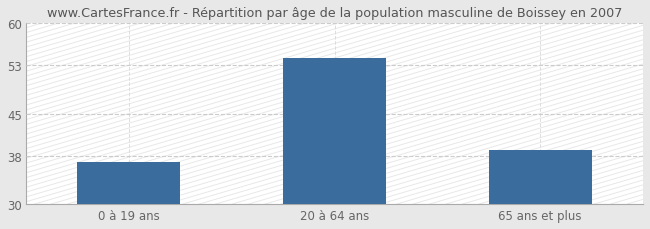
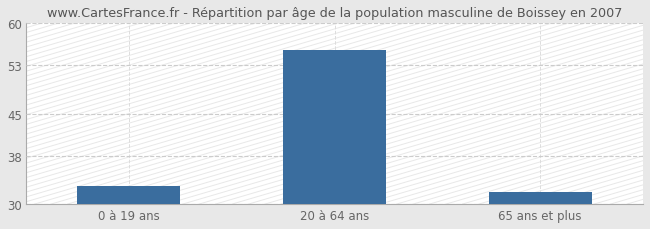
0 à 19 ans: 37.0 -> 33.0
20 à 64 ans: 54.2 -> 55.5
65 ans et plus: 39.0 -> 32.0
